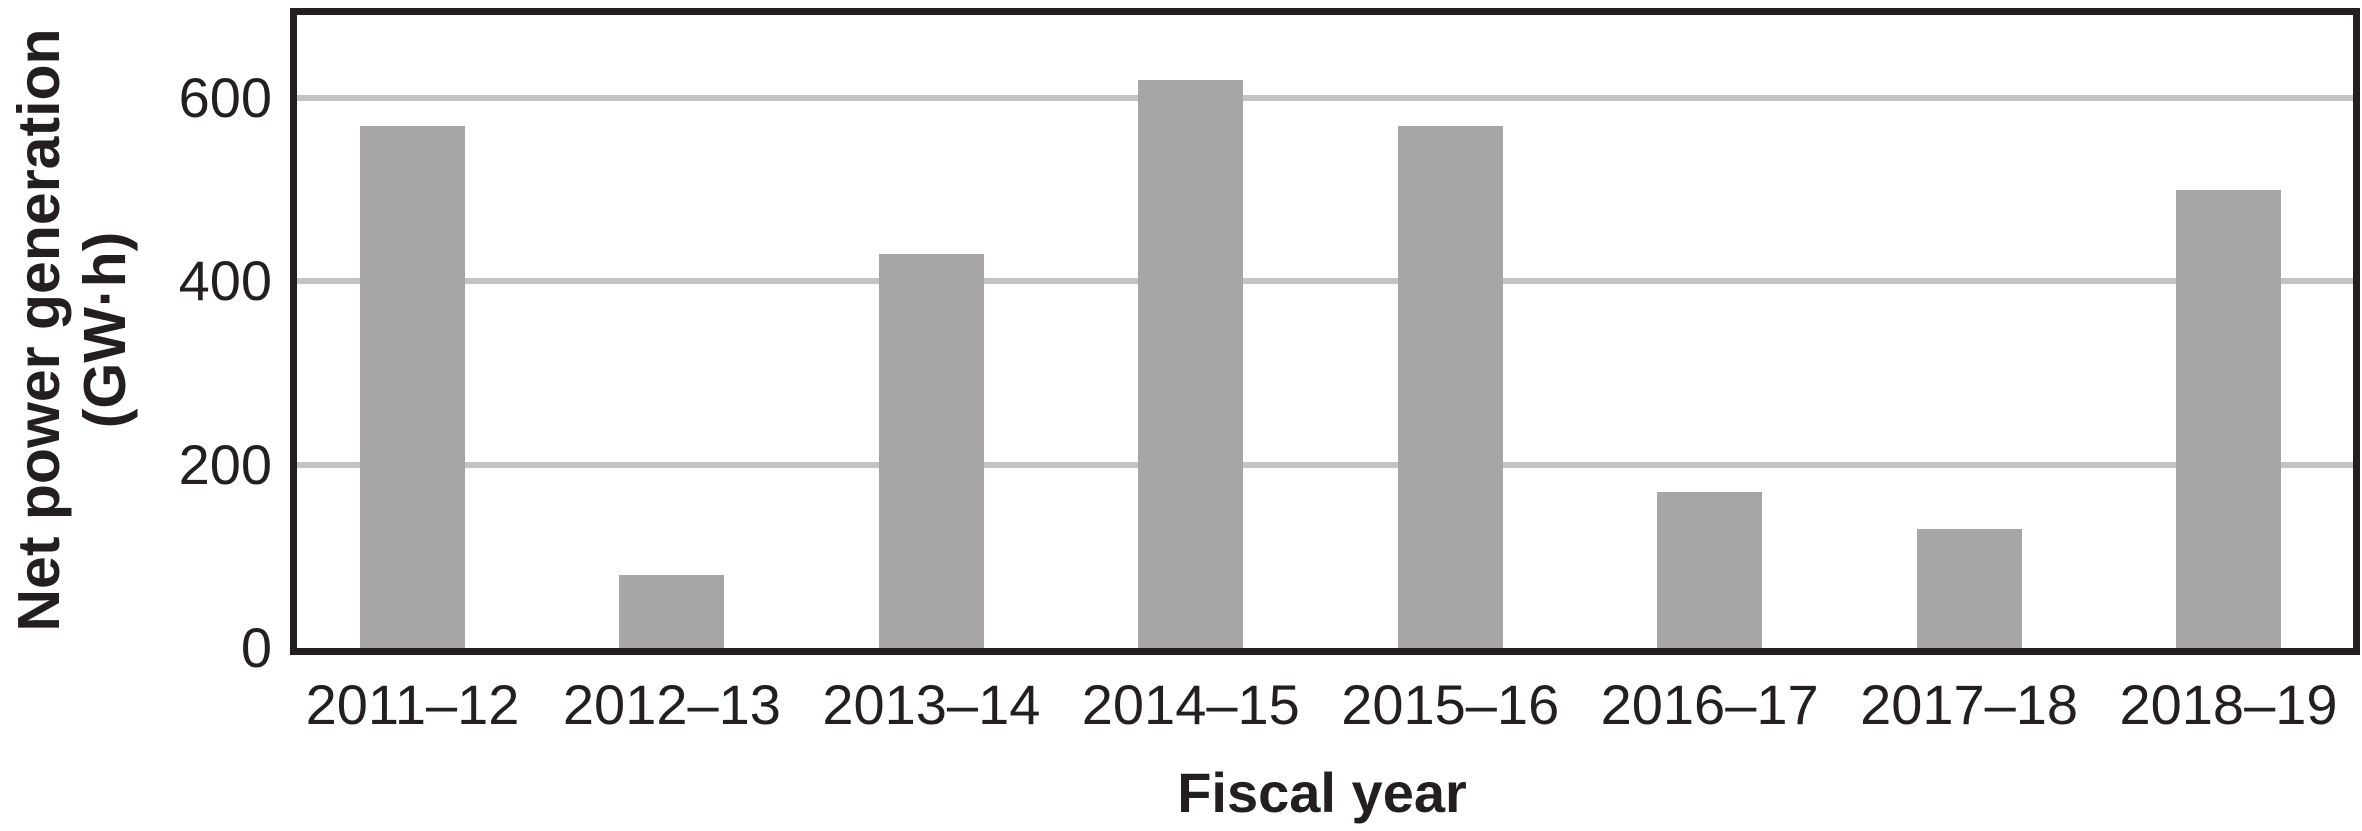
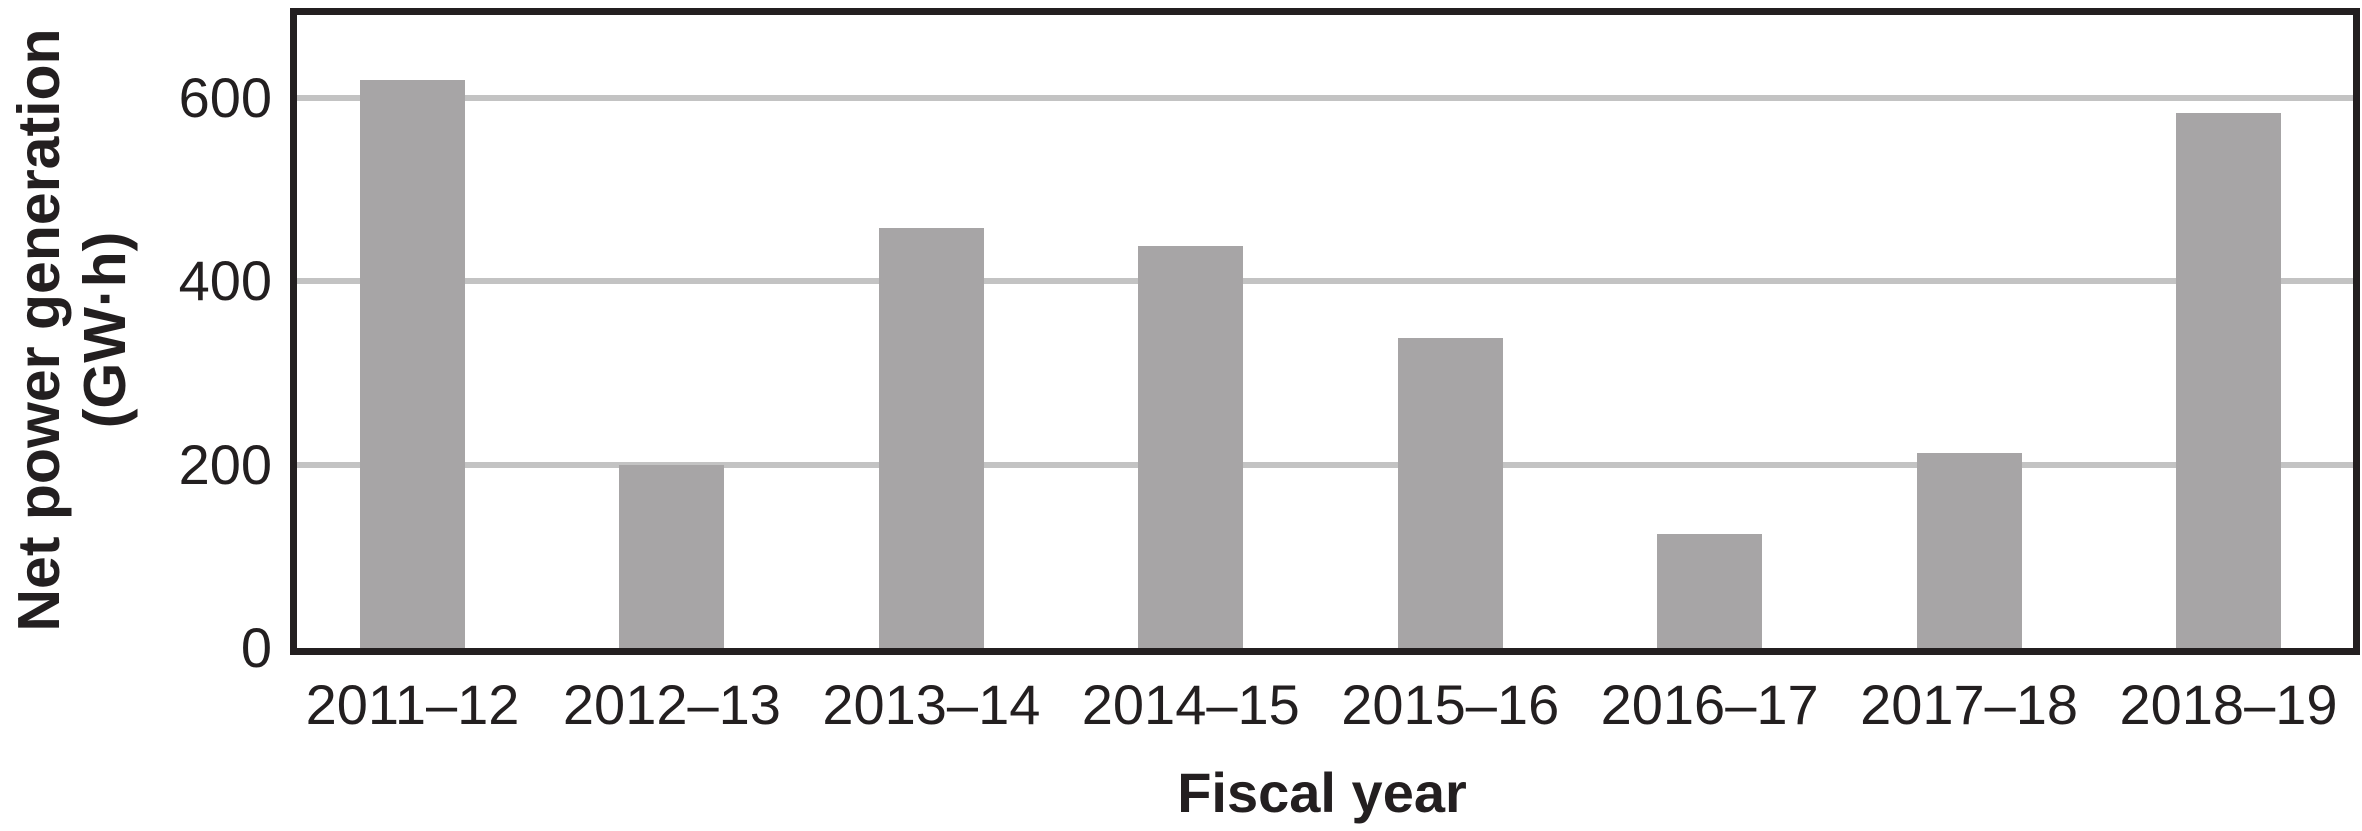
2011–12: 570 -> 620
2012–13: 80 -> 200
2013–14: 430 -> 460
2014–15: 620 -> 440
2015–16: 570 -> 340
2016–17: 170 -> 120
2017–18: 130 -> 210
2018–19: 500 -> 580
